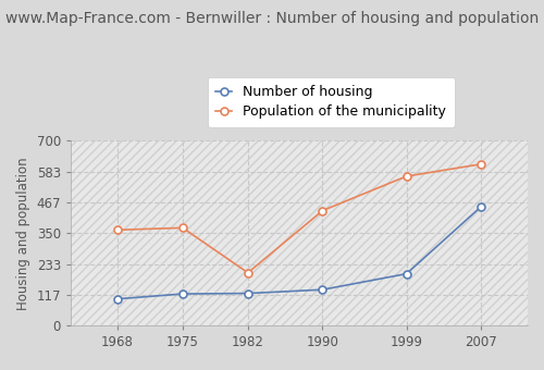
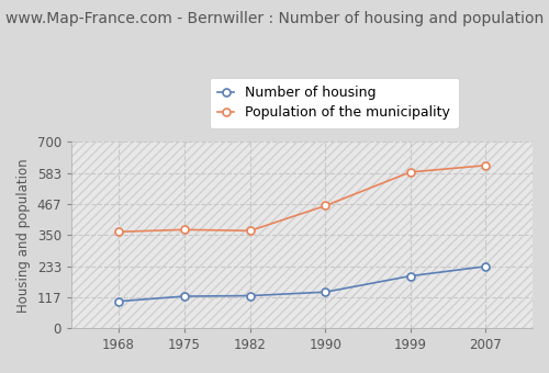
Population of the municipality/1982: 200 -> 366
Population of the municipality/1990: 435 -> 460
Population of the municipality/1999: 565 -> 586
Number of housing/2007: 450 -> 232
